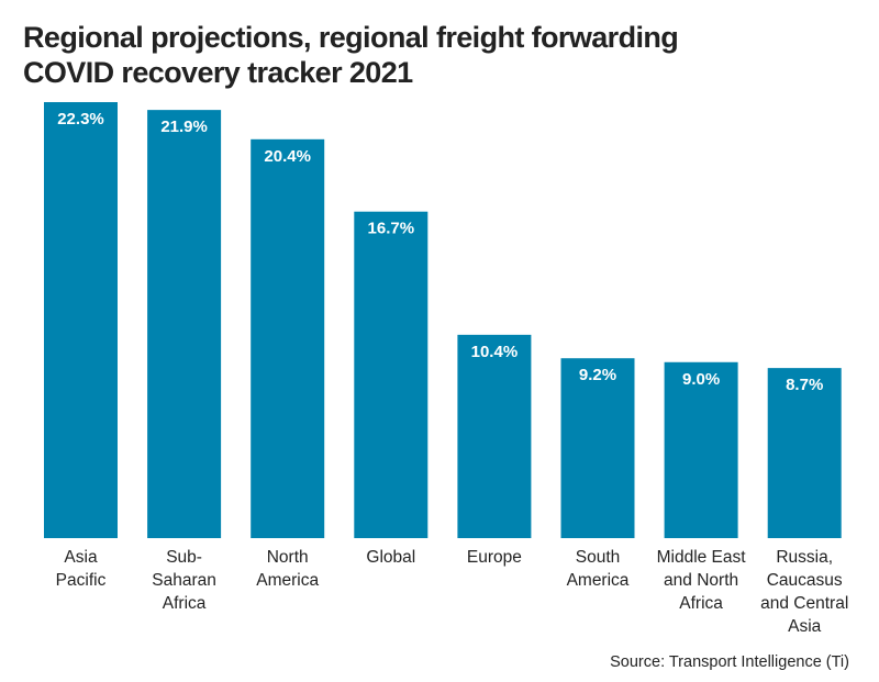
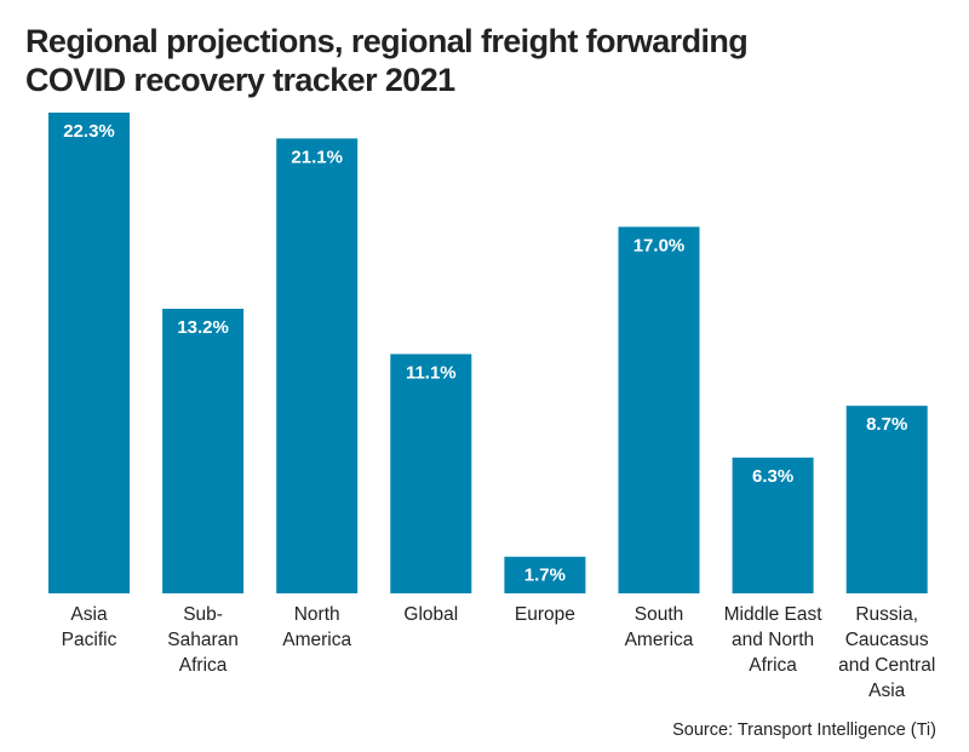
Sub-Saharan Africa: 21.9% -> 13.2%
North America: 20.4% -> 21.1%
Global: 16.7% -> 11.1%
Europe: 10.4% -> 1.7%
South America: 9.2% -> 17.0%
Middle East and North Africa: 9.0% -> 6.3%
